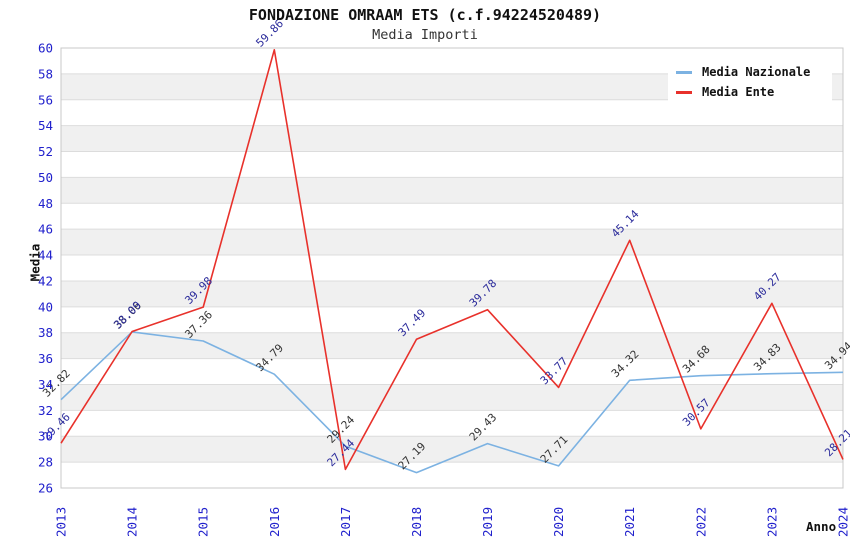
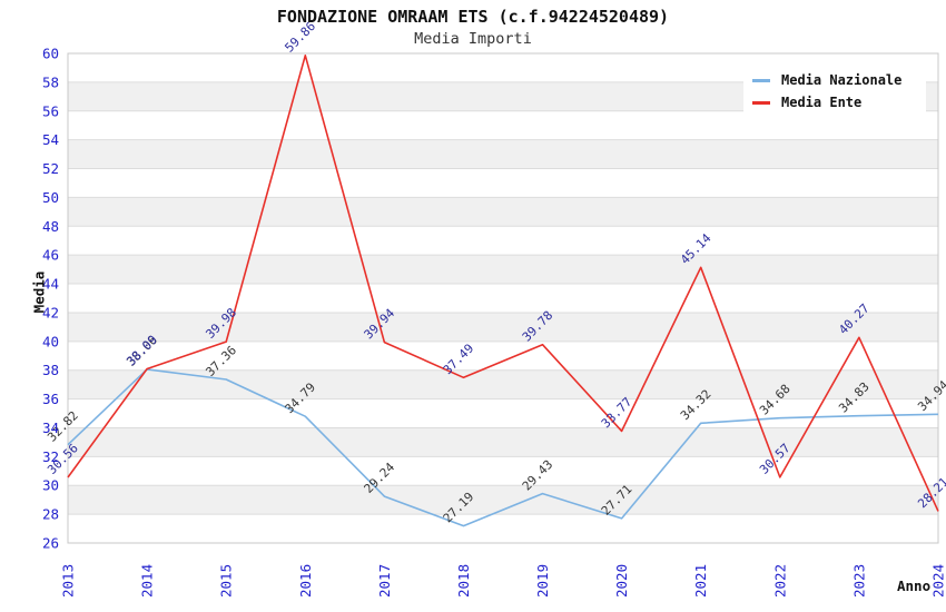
Media Ente/2013: 29.46 -> 30.56
Media Ente/2017: 27.44 -> 39.94
